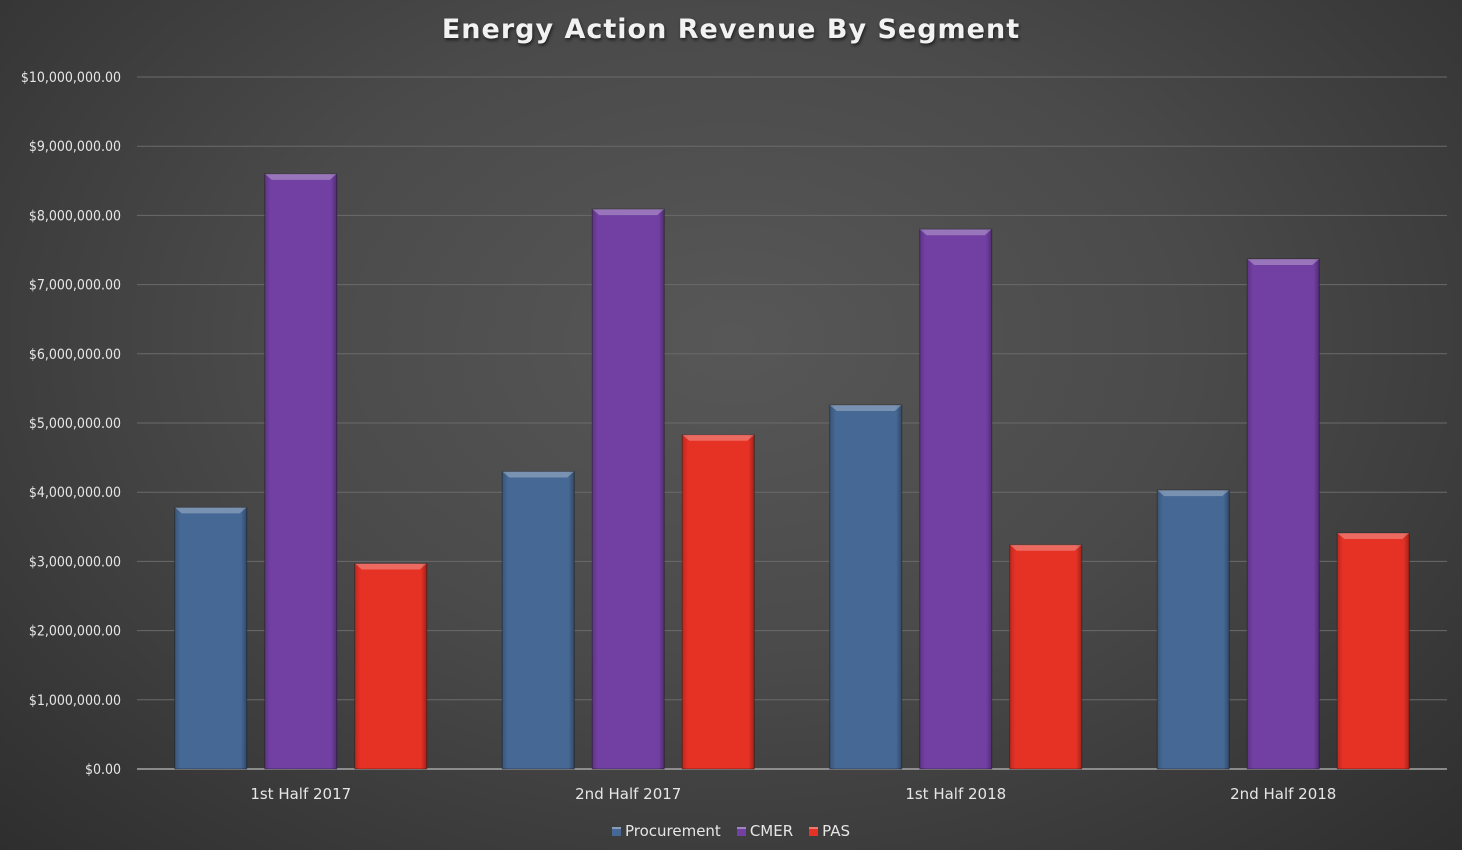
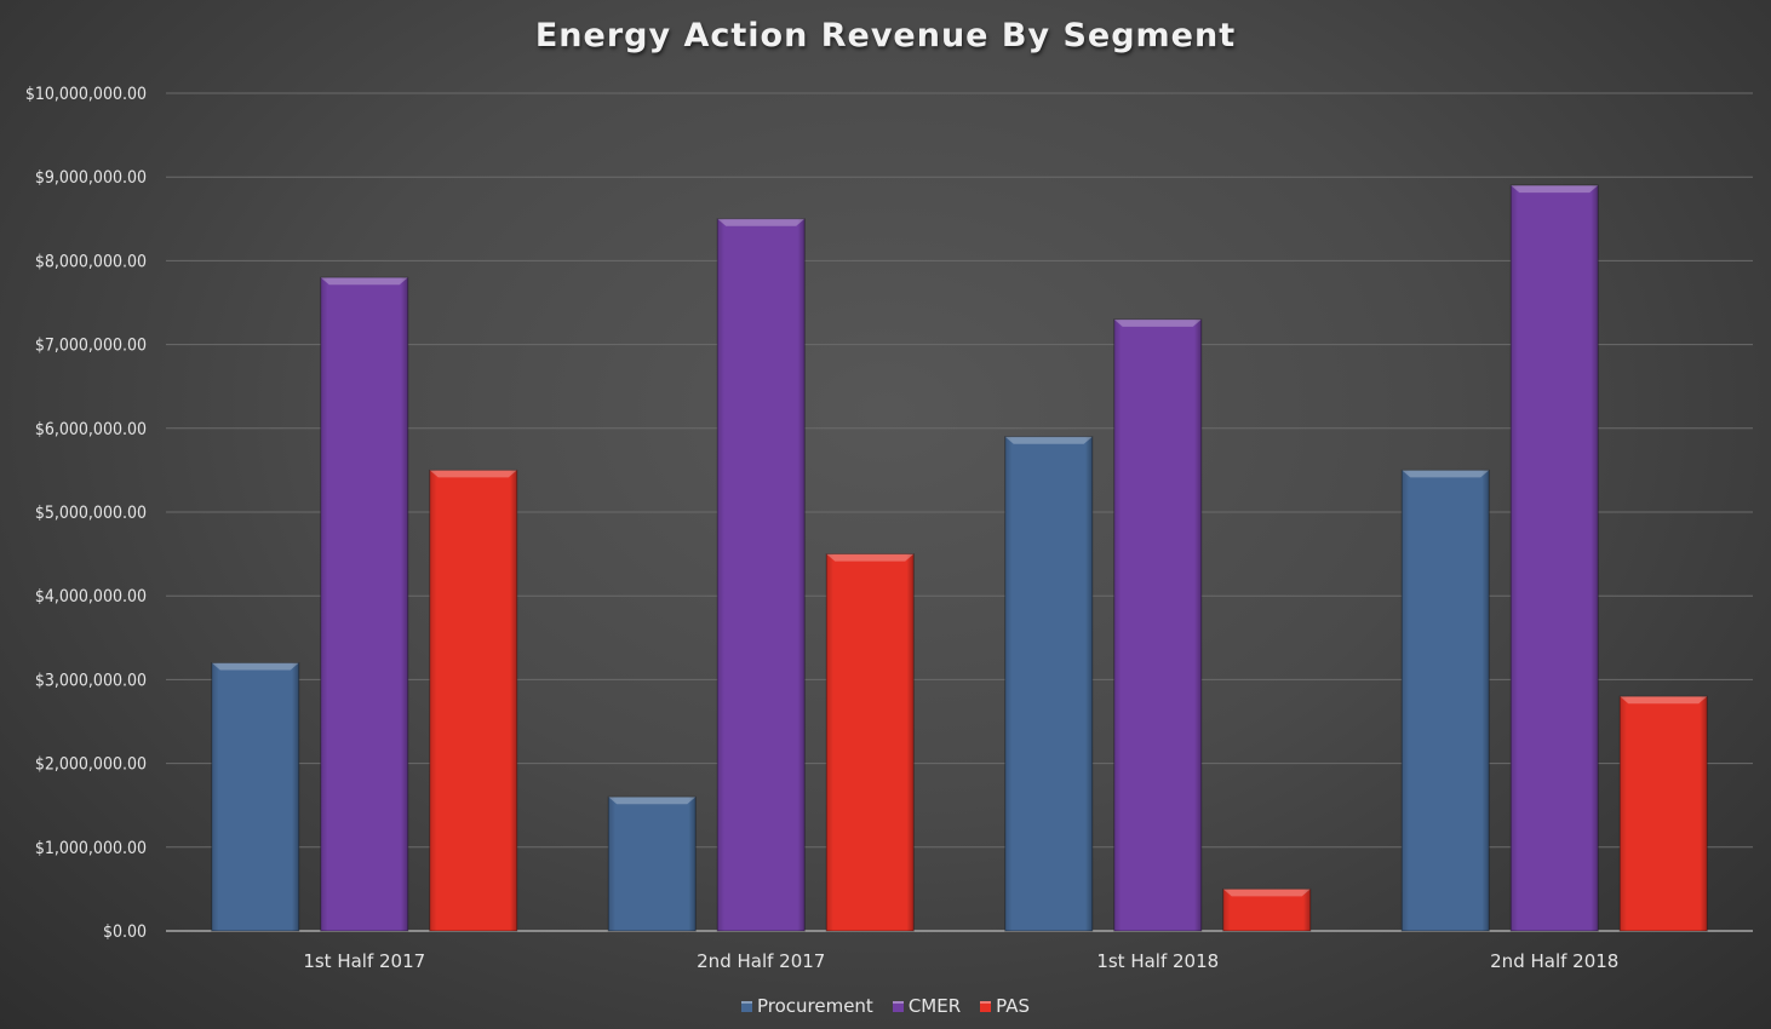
Procurement/1st Half 2017: $3800000 -> $3200000
CMER/1st Half 2017: $8600000 -> $7800000
PAS/1st Half 2017: $3000000 -> $5500000
Procurement/2nd Half 2017: $4300000 -> $1600000
CMER/2nd Half 2017: $8100000 -> $8500000
PAS/2nd Half 2017: $4800000 -> $4500000
Procurement/1st Half 2018: $5300000 -> $5900000
CMER/1st Half 2018: $7800000 -> $7300000
PAS/1st Half 2018: $3200000 -> $500000
Procurement/2nd Half 2018: $4000000 -> $5500000
CMER/2nd Half 2018: $7400000 -> $8900000
PAS/2nd Half 2018: $3400000 -> $2800000
